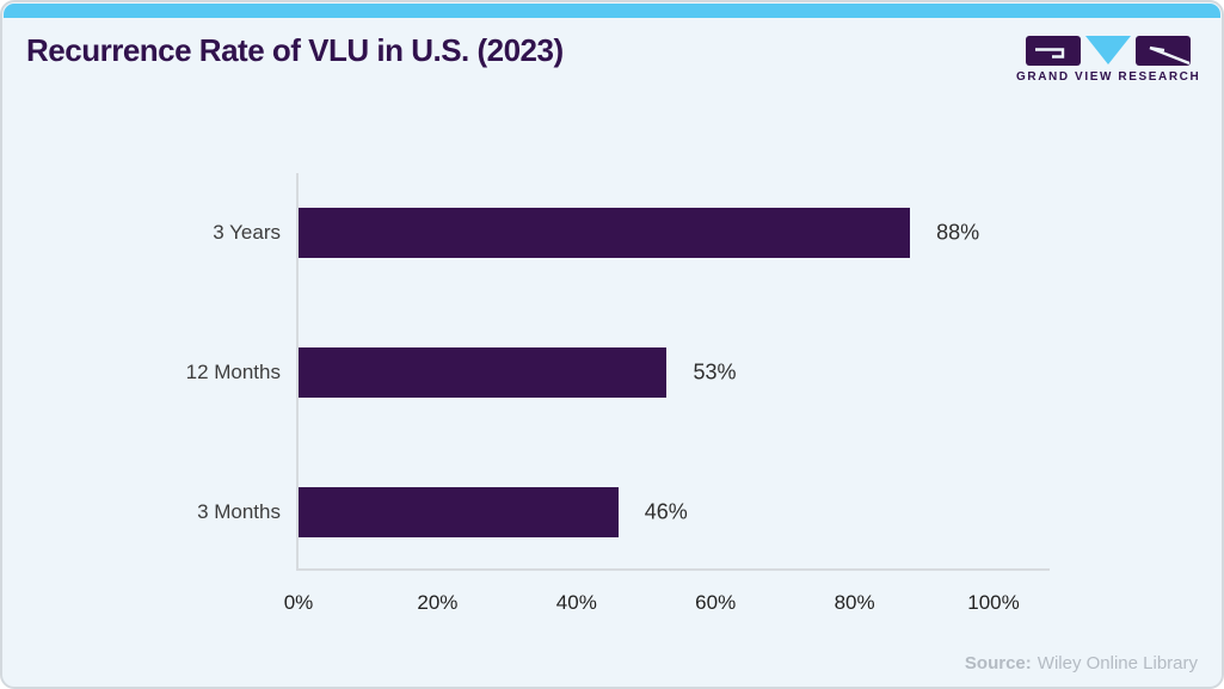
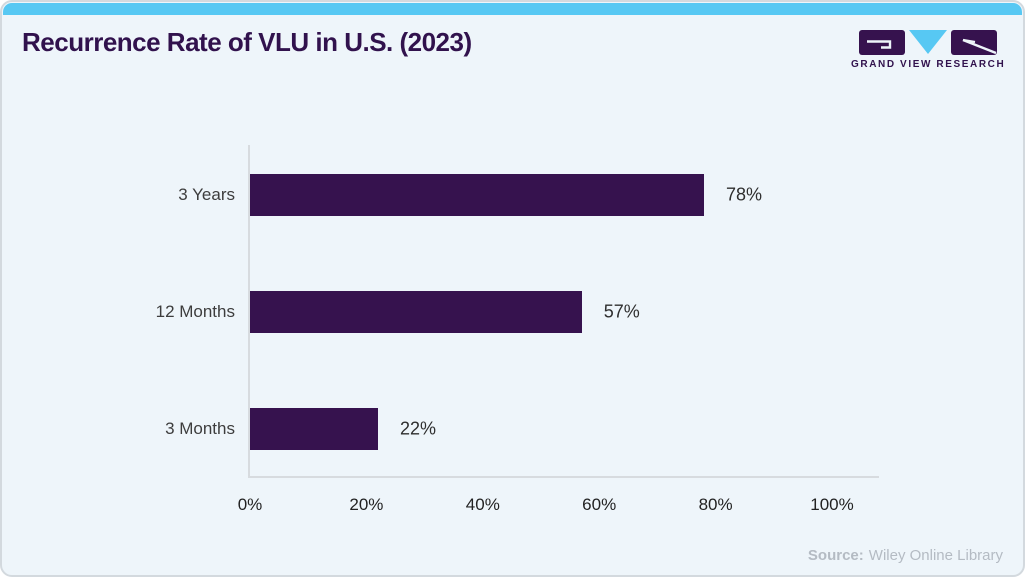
3 Years: 88% -> 78%
12 Months: 53% -> 57%
3 Months: 46% -> 22%
